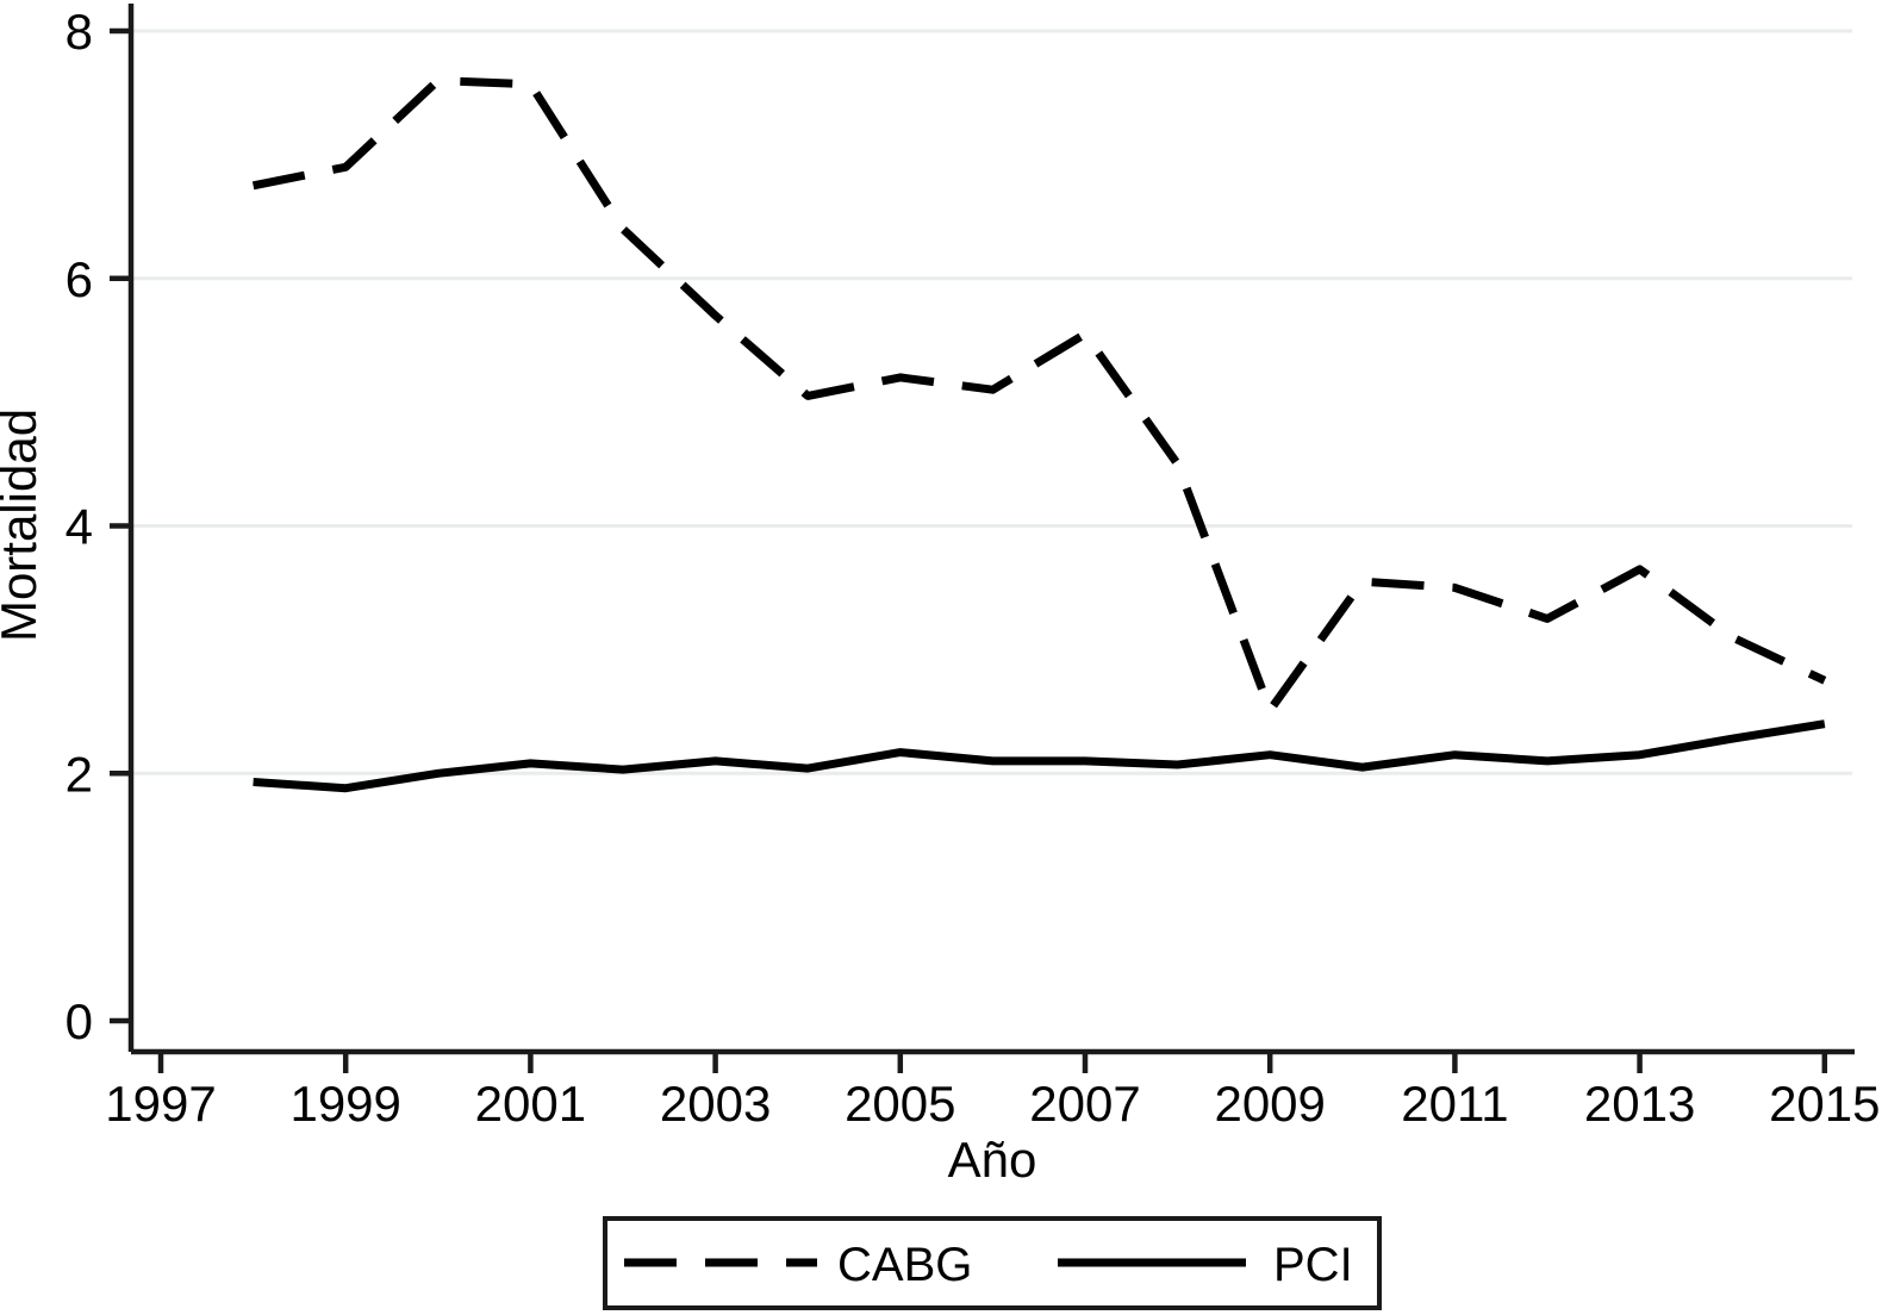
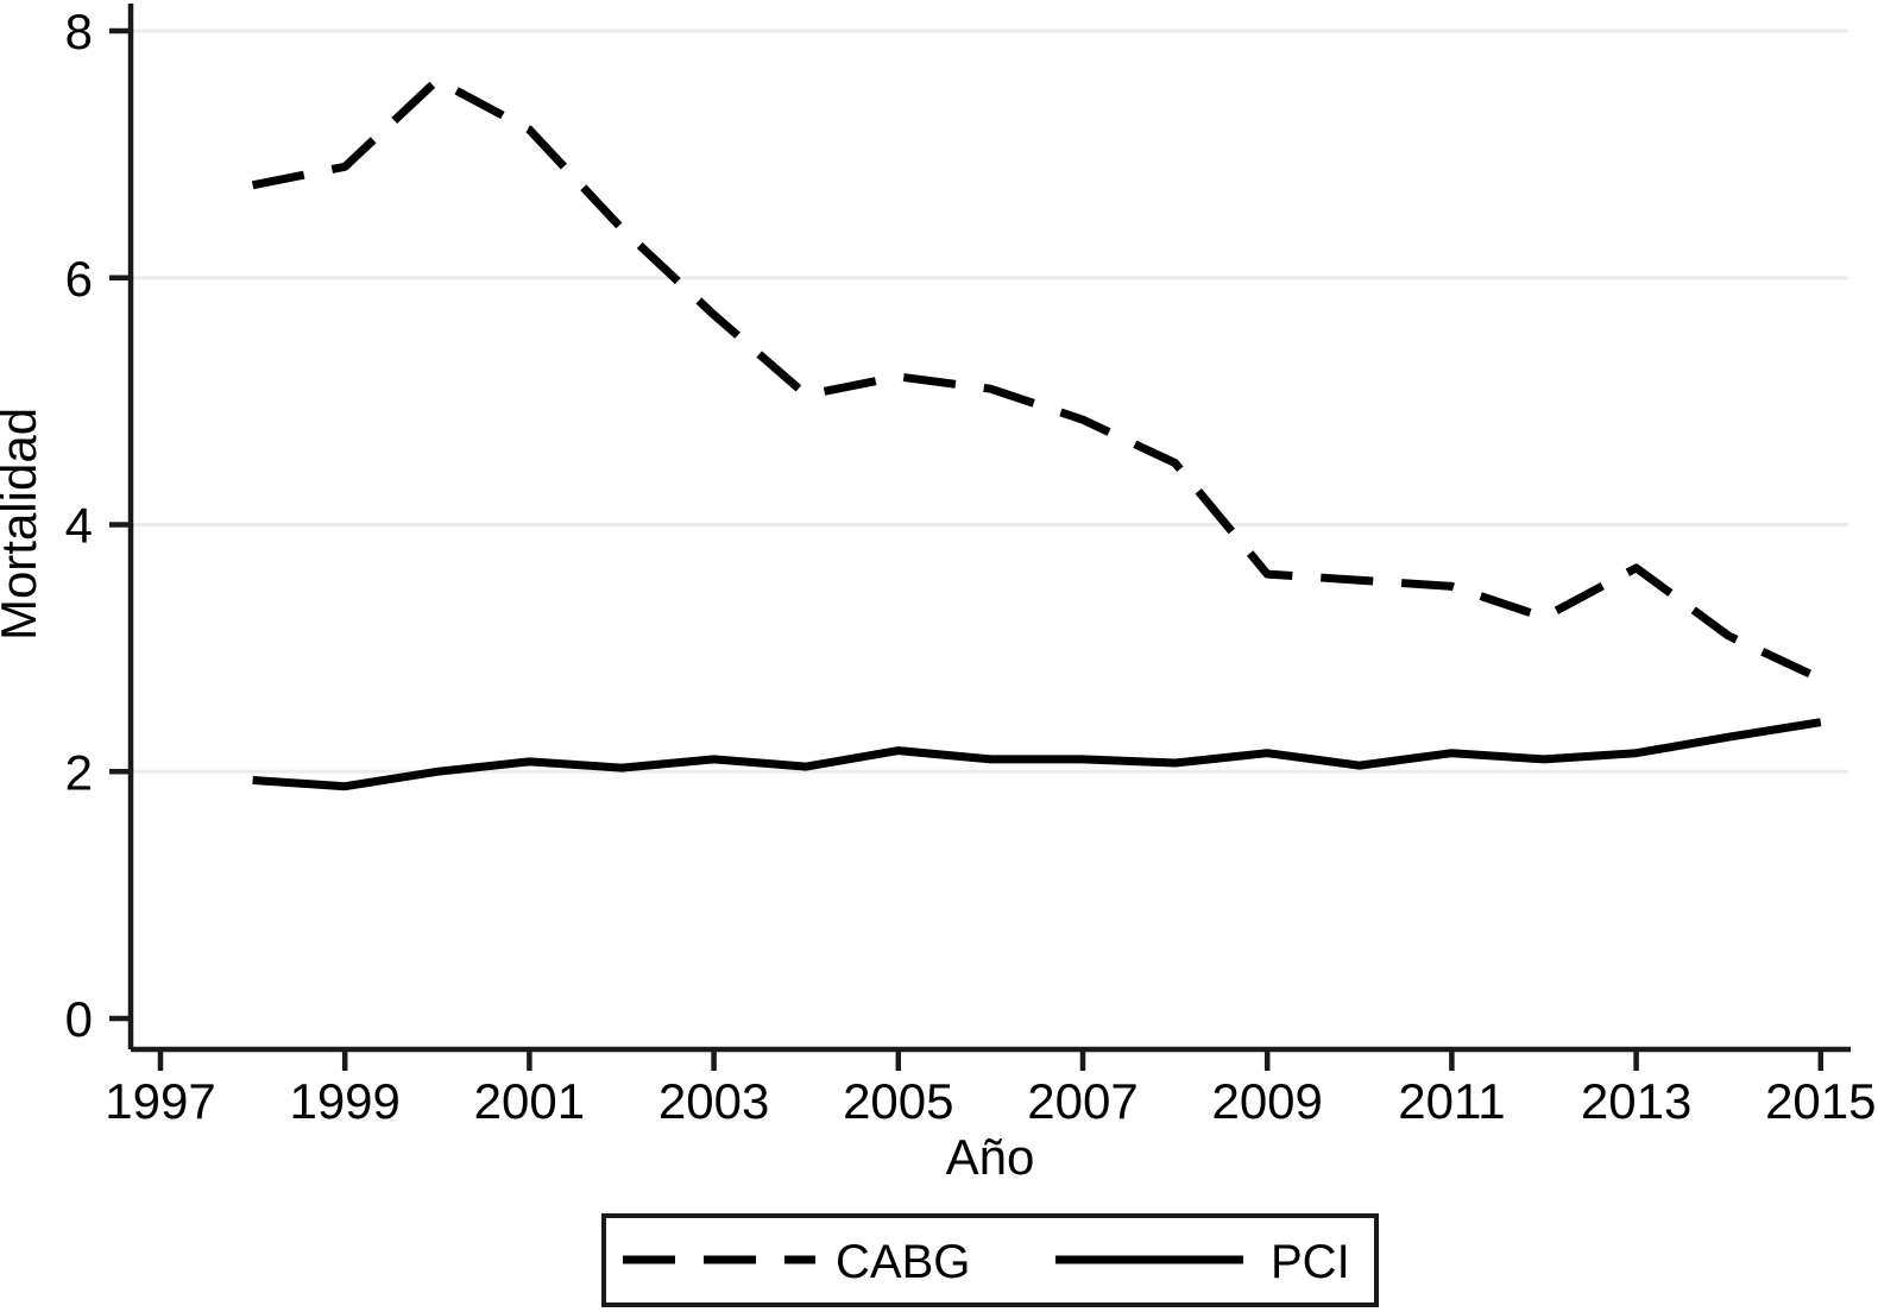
CABG/2001: 7.57 -> 7.20
CABG/2007: 5.55 -> 4.85
CABG/2009: 2.51 -> 3.60
